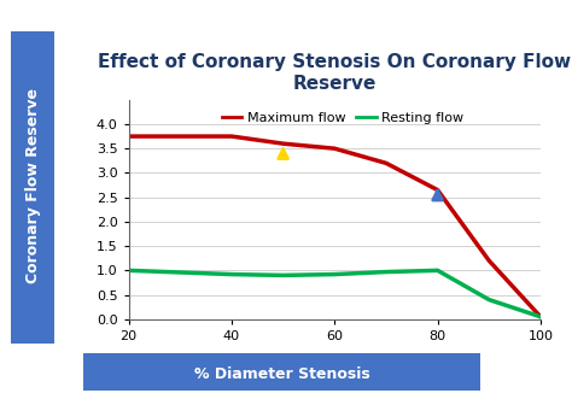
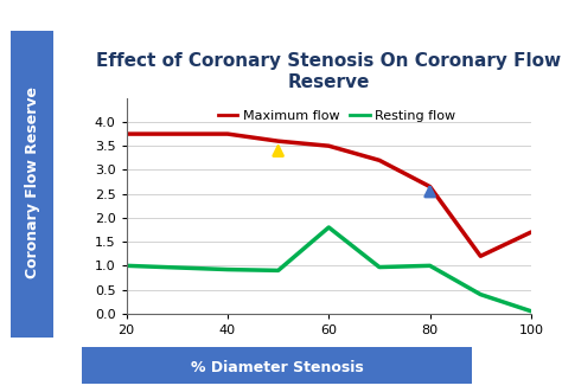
Resting flow/60: 0.92 -> 1.80
Maximum flow/100: 0.05 -> 1.70
